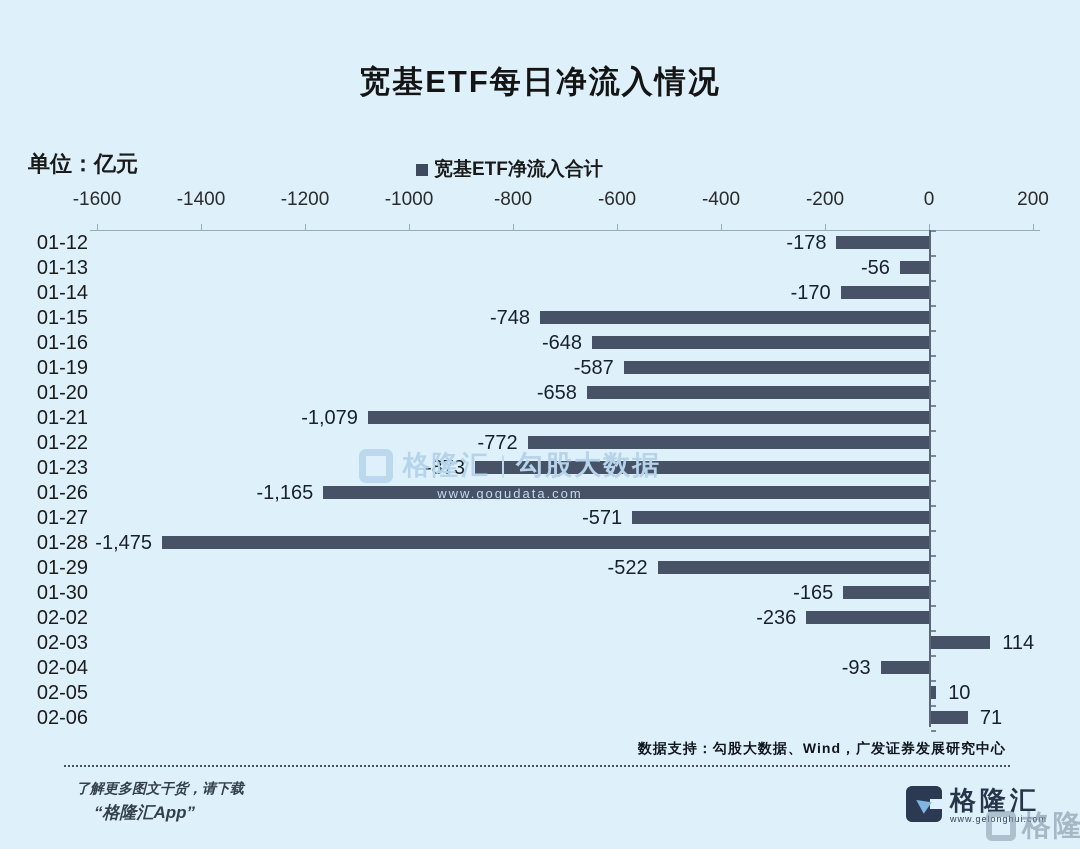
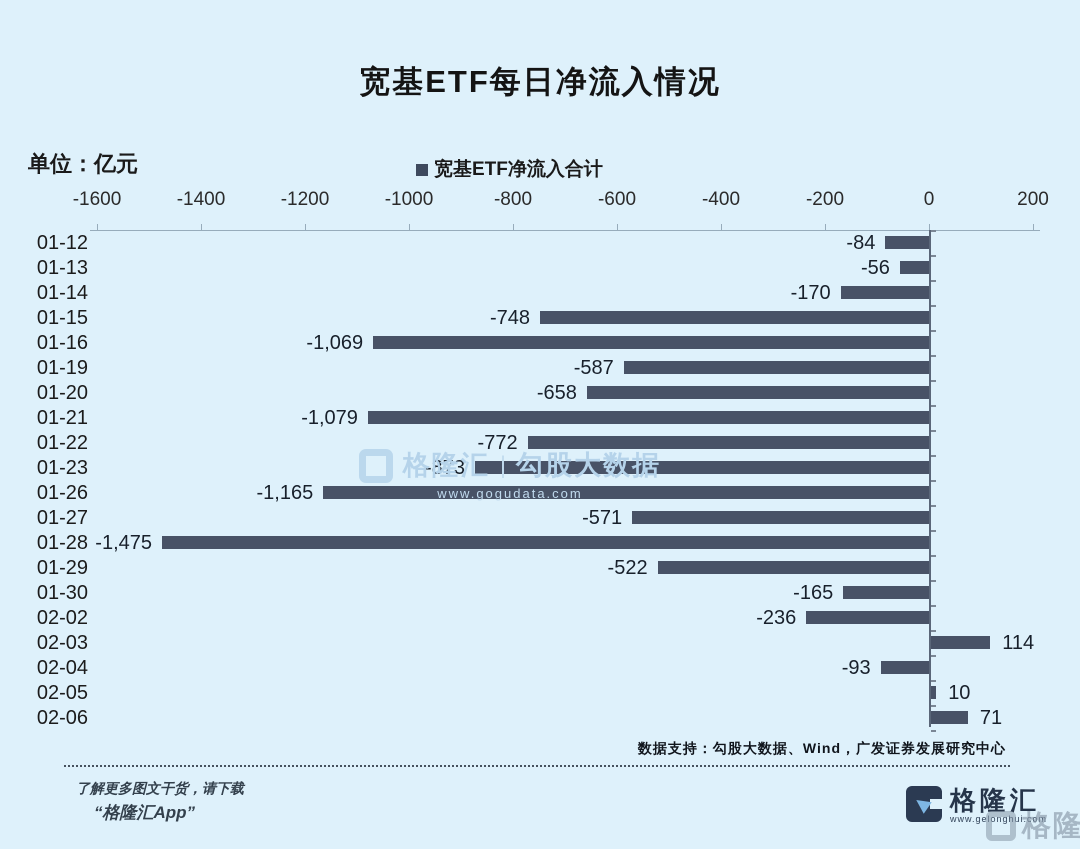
01-12: -178 -> -84
01-16: -648 -> -1,069
